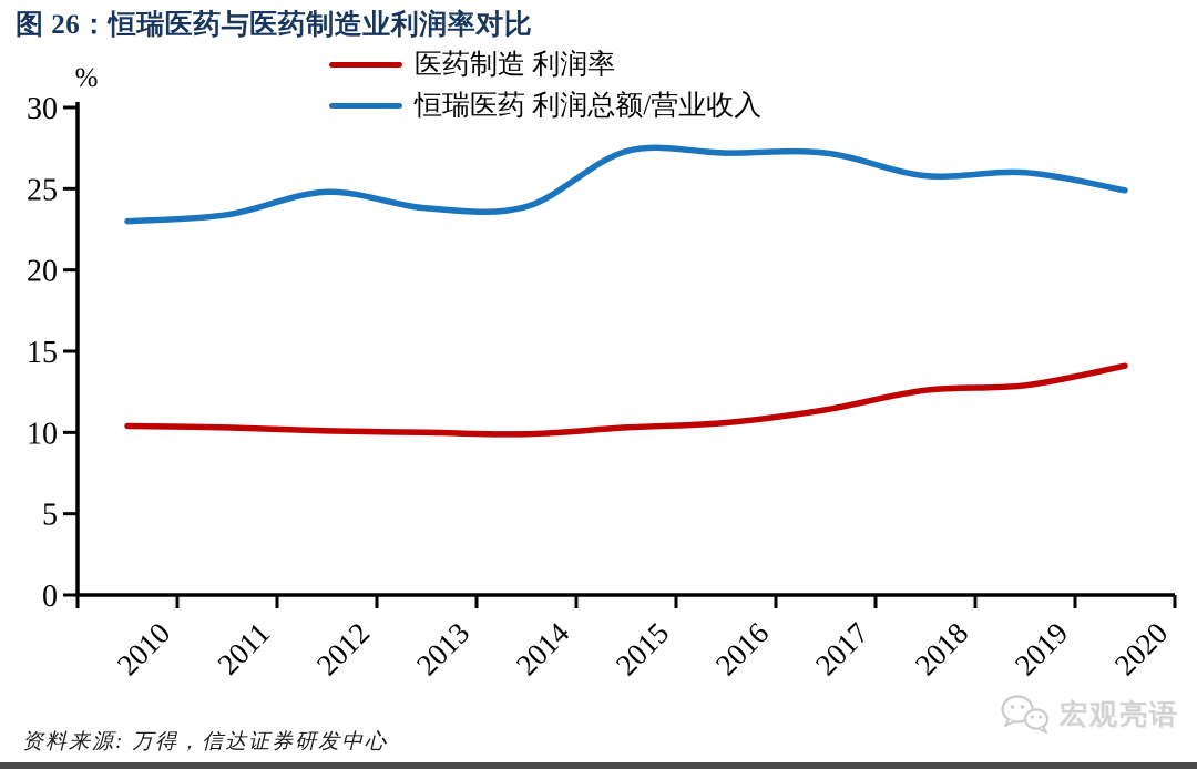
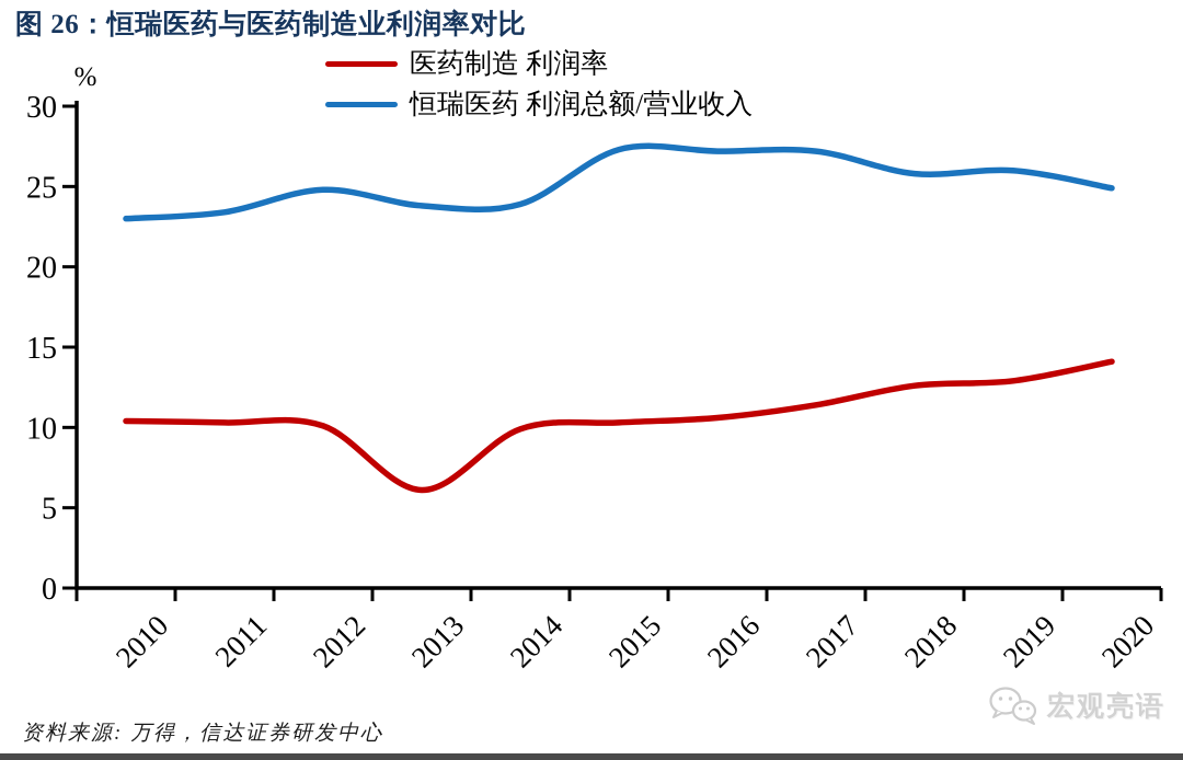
医药制造 利润率/2013: 10.0 -> 6.1
